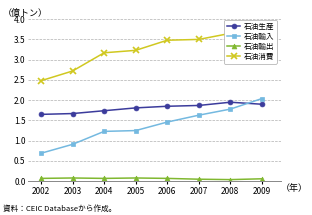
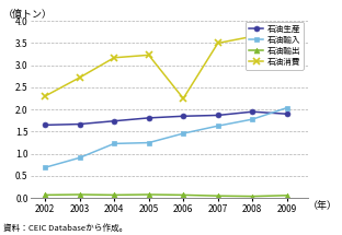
石油消費/2002: 2.48 -> 2.30
石油消費/2006: 3.48 -> 2.25
